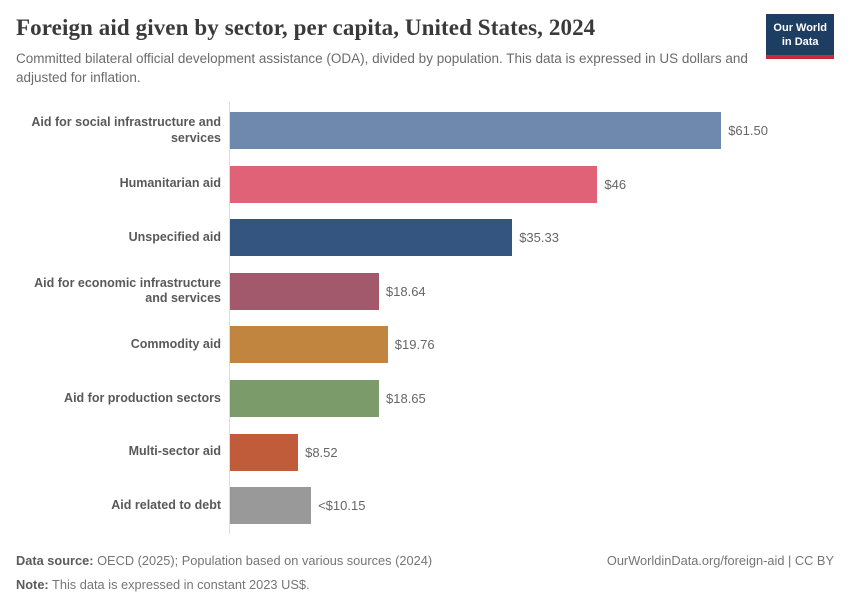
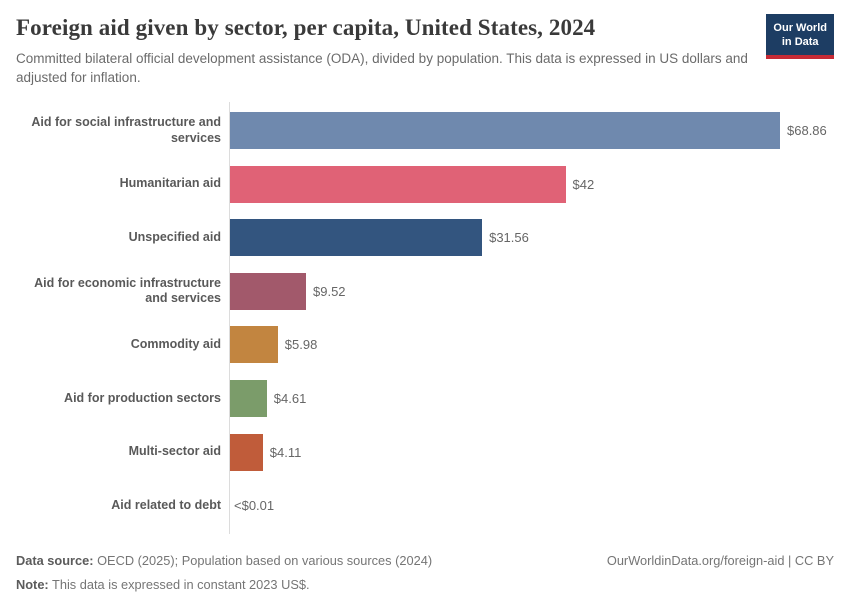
Aid for social infrastructure and services: $61.50 -> $68.86
Humanitarian aid: $46 -> $42
Unspecified aid: $35.33 -> $31.56
Aid for economic infrastructure and services: $18.64 -> $9.52
Commodity aid: $19.76 -> $5.98
Aid for production sectors: $18.65 -> $4.61
Multi-sector aid: $8.52 -> $4.11
Aid related to debt: 10.15 -> 0.01
